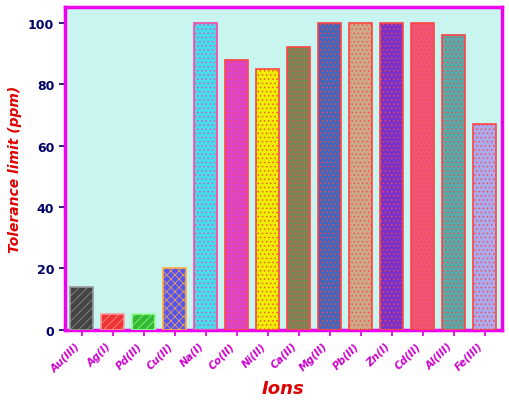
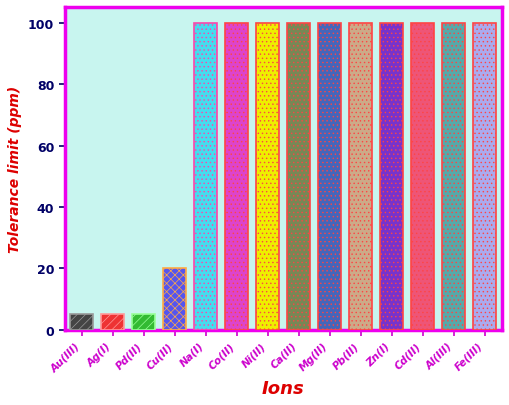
Au(III): 14 -> 5
Co(II): 88 -> 100
Ni(II): 85 -> 100
Ca(II): 92 -> 100
Al(III): 96 -> 100
Fe(III): 67 -> 100
